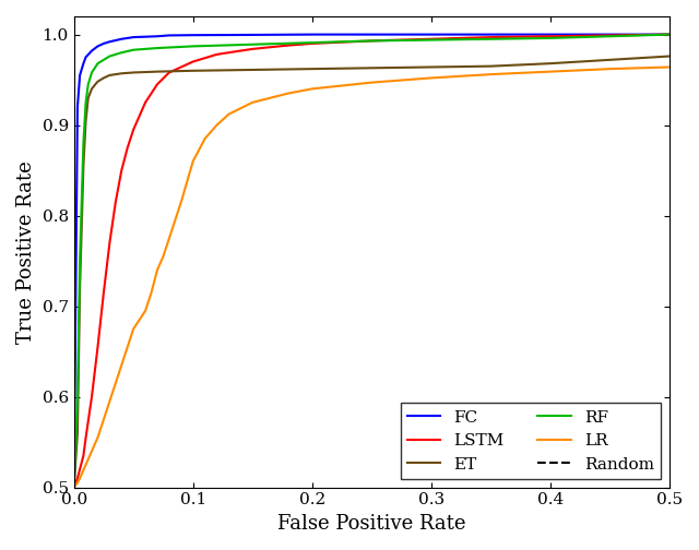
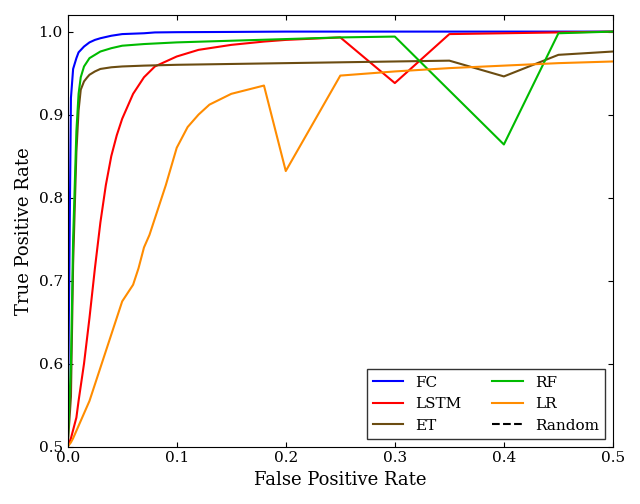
LR/0.2: 0.940 -> 0.832
LSTM/0.3: 0.995 -> 0.938
ET/0.4: 0.968 -> 0.946
RF/0.4: 0.996 -> 0.864
